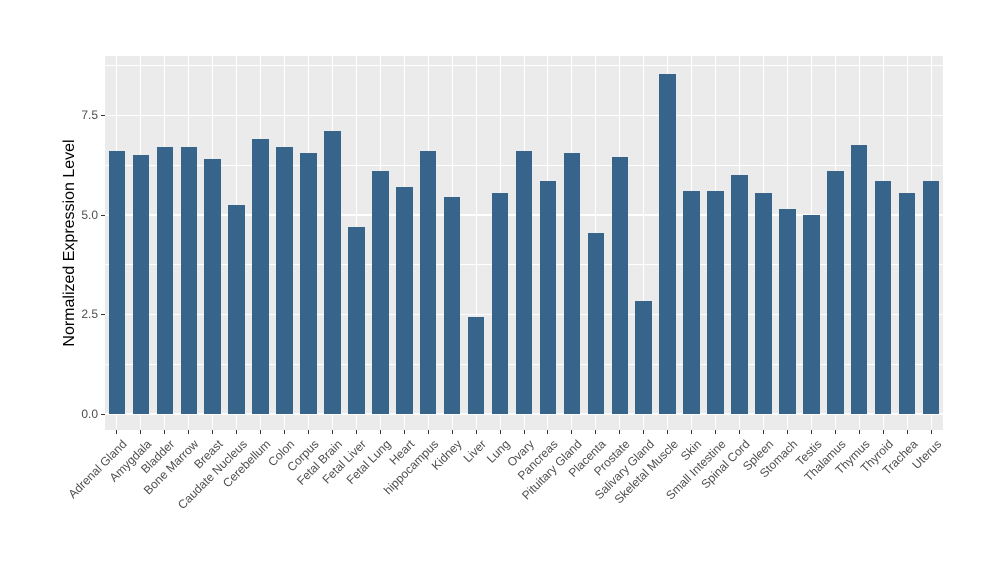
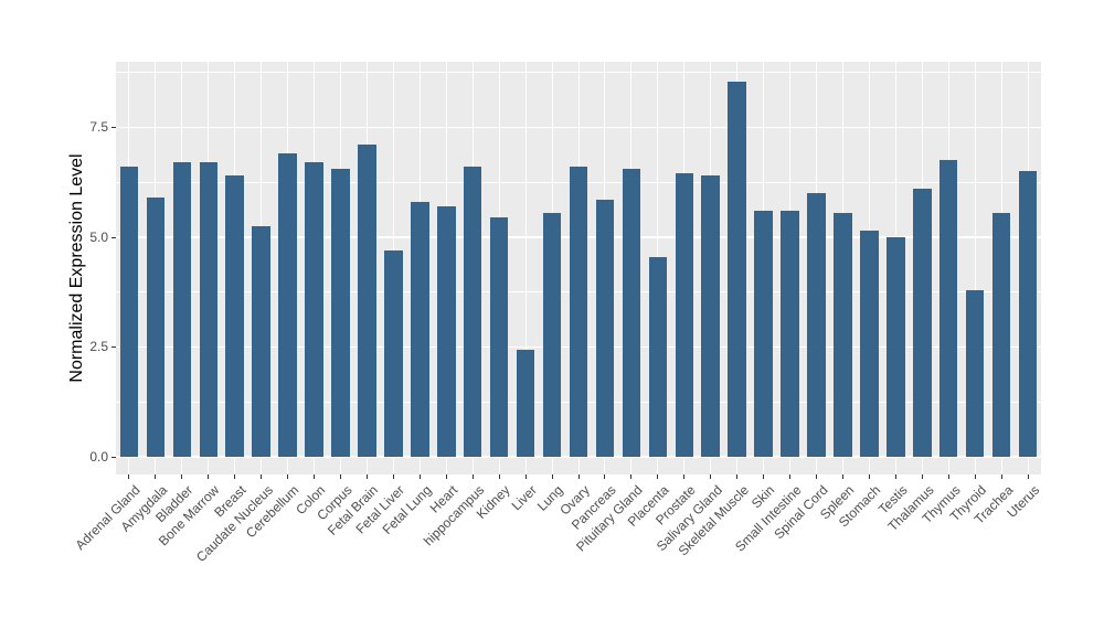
Amygdala: 6.5 -> 5.9
Fetal Lung: 6.1 -> 5.8
Salivary Gland: 2.9 -> 6.4
Thyroid: 5.8 -> 3.8
Uterus: 5.8 -> 6.5
